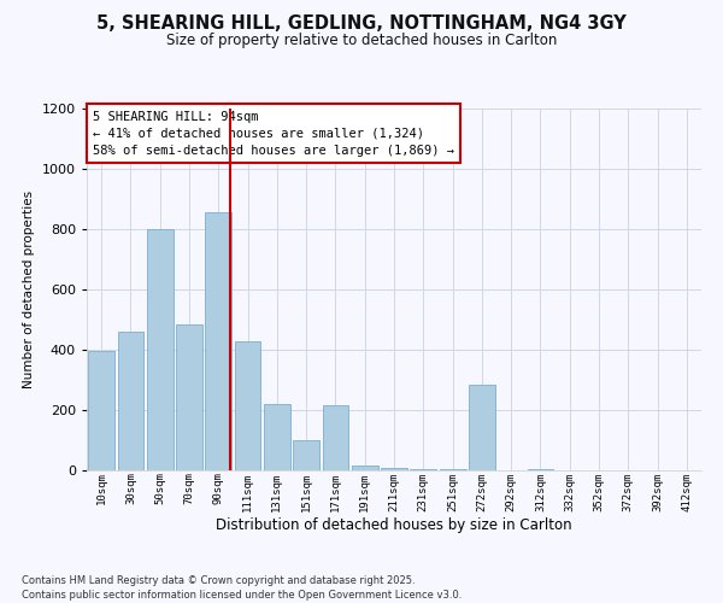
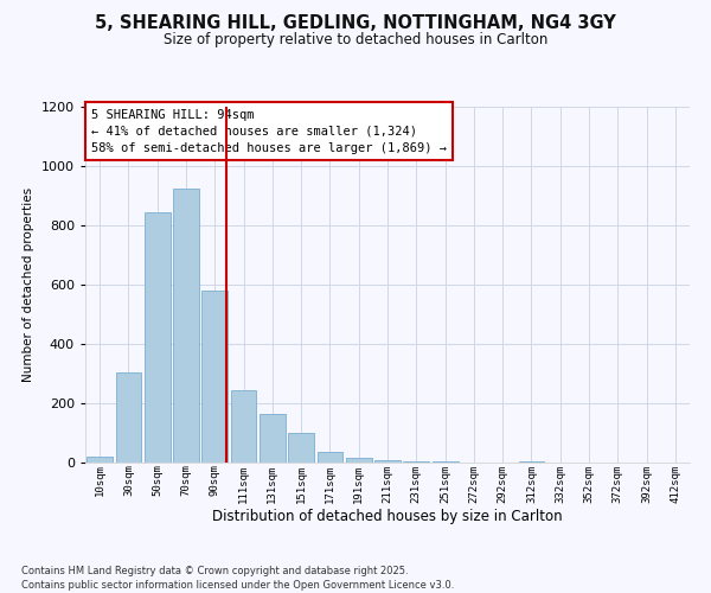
10sqm: 395 -> 20
30sqm: 460 -> 305
50sqm: 800 -> 845
70sqm: 485 -> 925
90sqm: 855 -> 580
111sqm: 430 -> 245
131sqm: 220 -> 163
171sqm: 215 -> 35
272sqm: 285 -> 2
